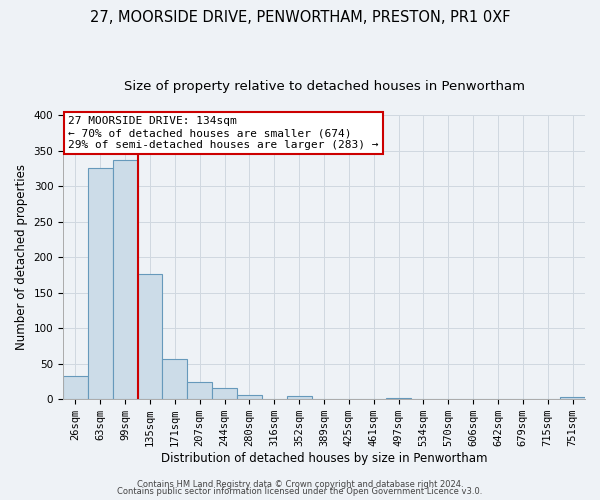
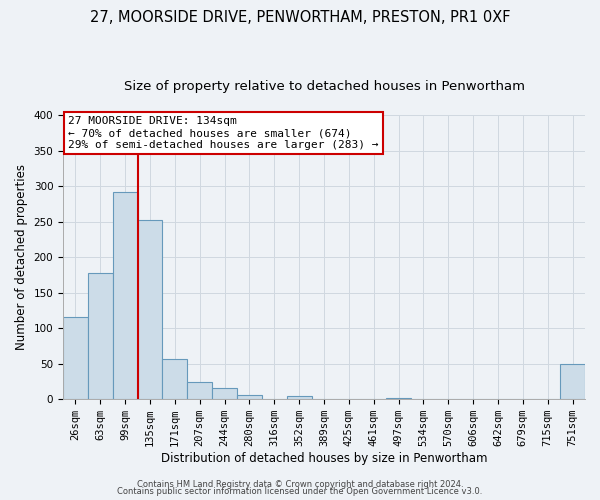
26sqm: 33 -> 116
63sqm: 325 -> 178
99sqm: 337 -> 292
135sqm: 176 -> 252
751sqm: 3 -> 50
